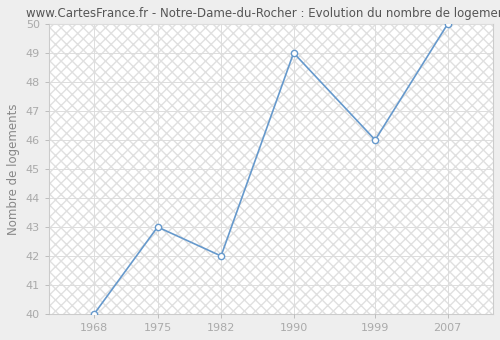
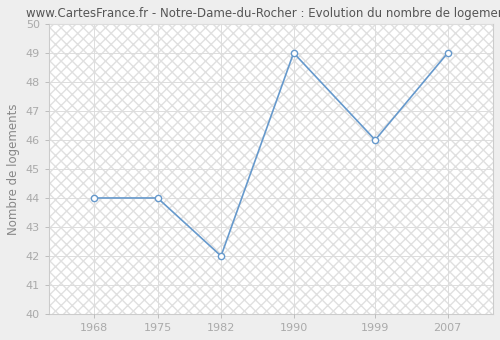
1968: 40 -> 44
1975: 43 -> 44
2007: 50 -> 49
